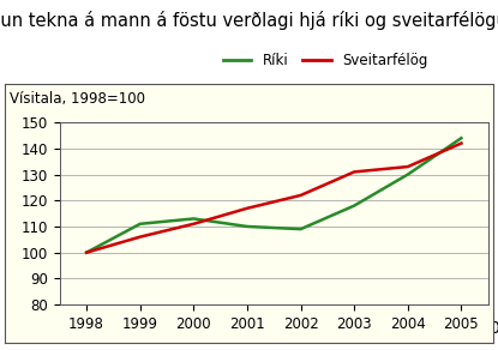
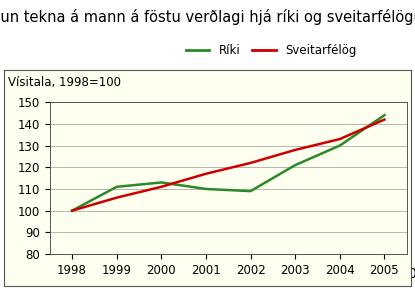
Ríki/2003: 118 -> 121
Sveitarfélög/2003: 131 -> 128
